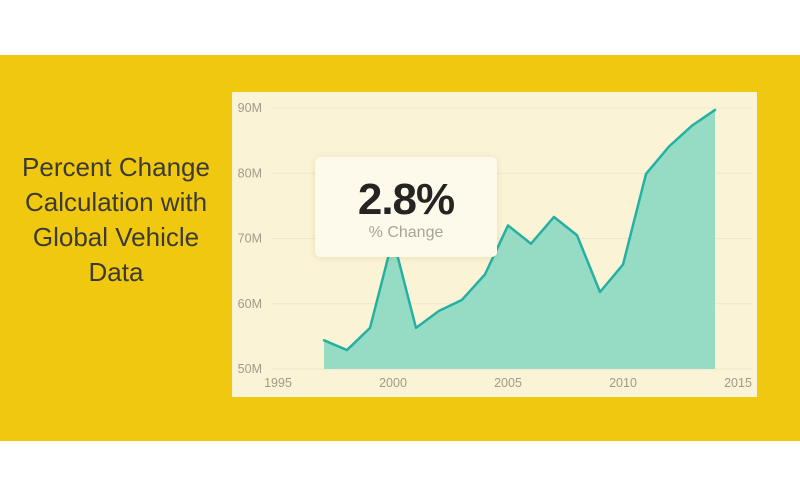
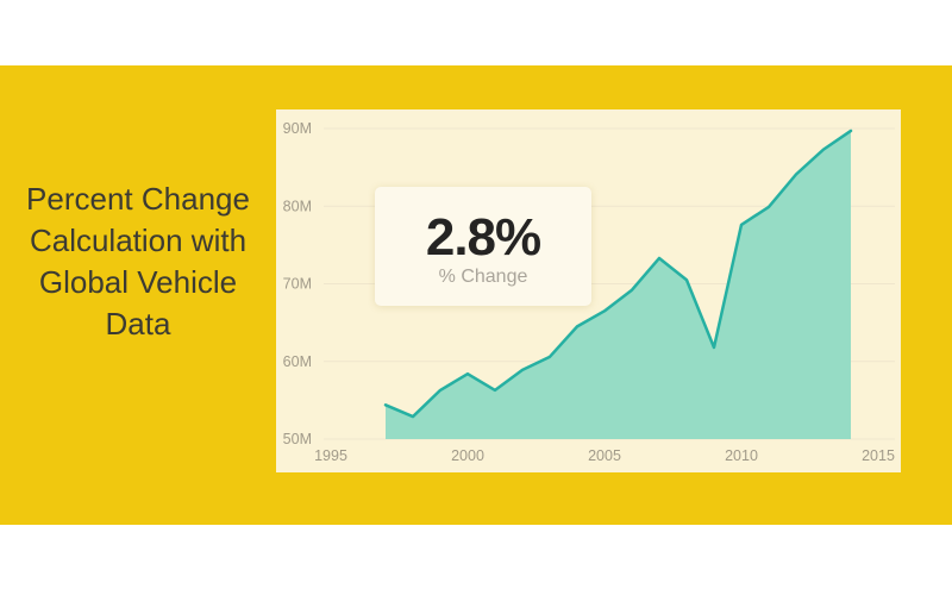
2000: 70M -> 58M
2005: 72M -> 66M
2010: 66M -> 78M
